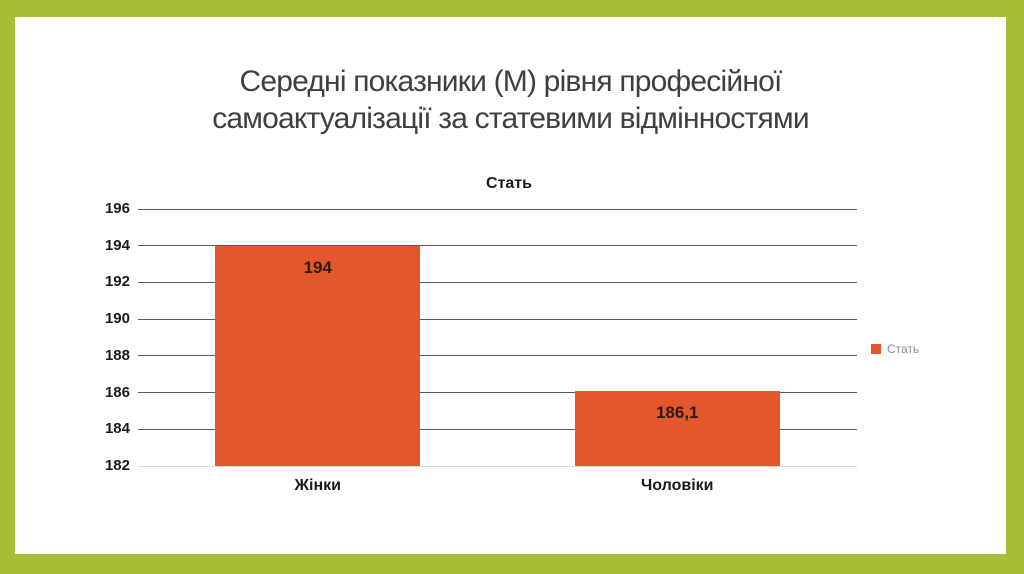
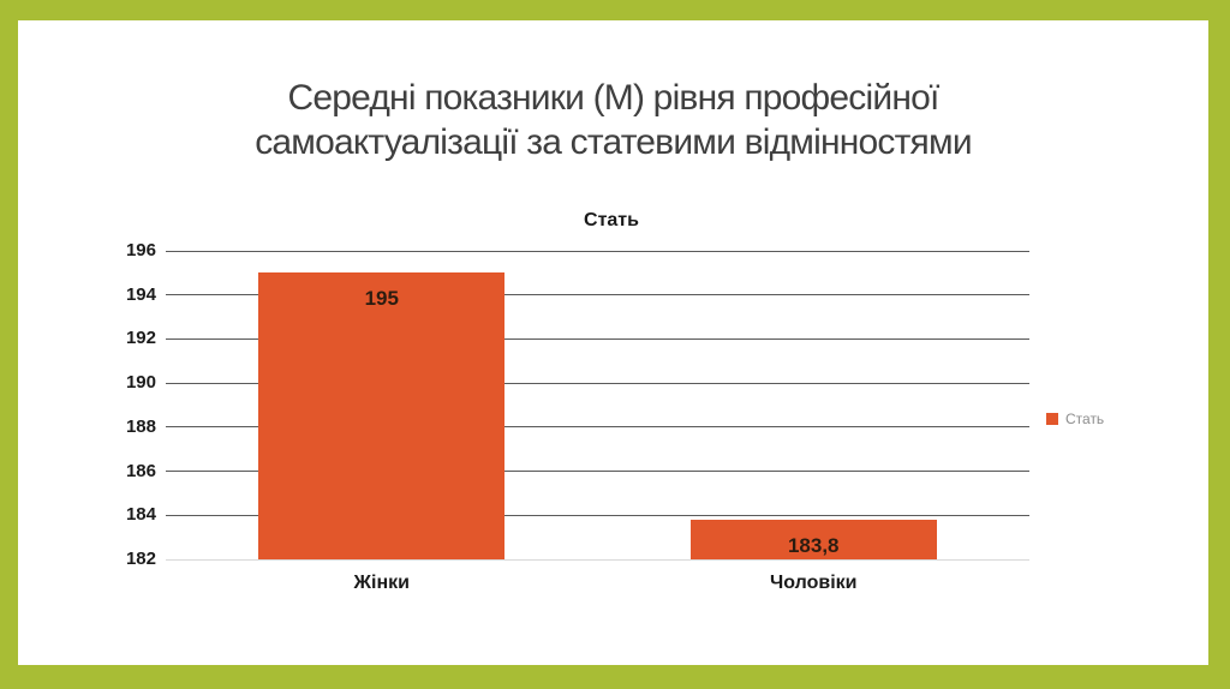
Жінки: 194 -> 195
Чоловіки: 186,1 -> 183,8
